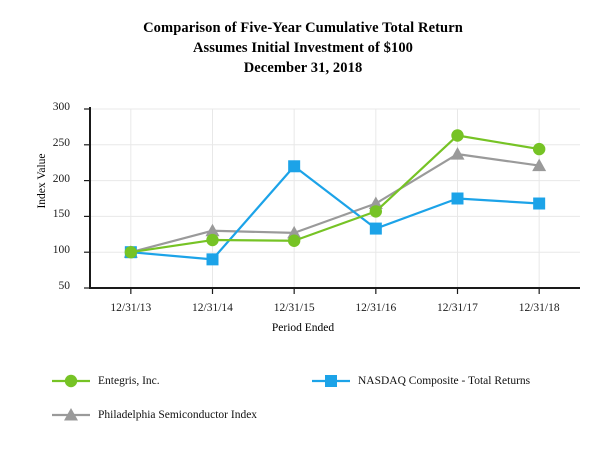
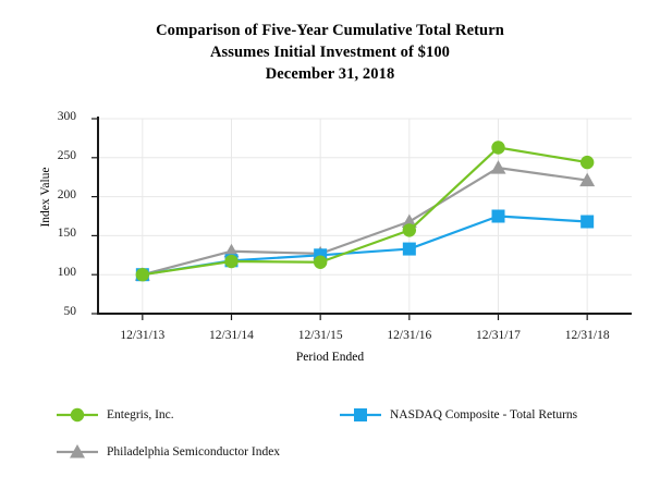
NASDAQ Composite - Total Returns/12/31/14: 90 -> 120
NASDAQ Composite - Total Returns/12/31/15: 220 -> 120
